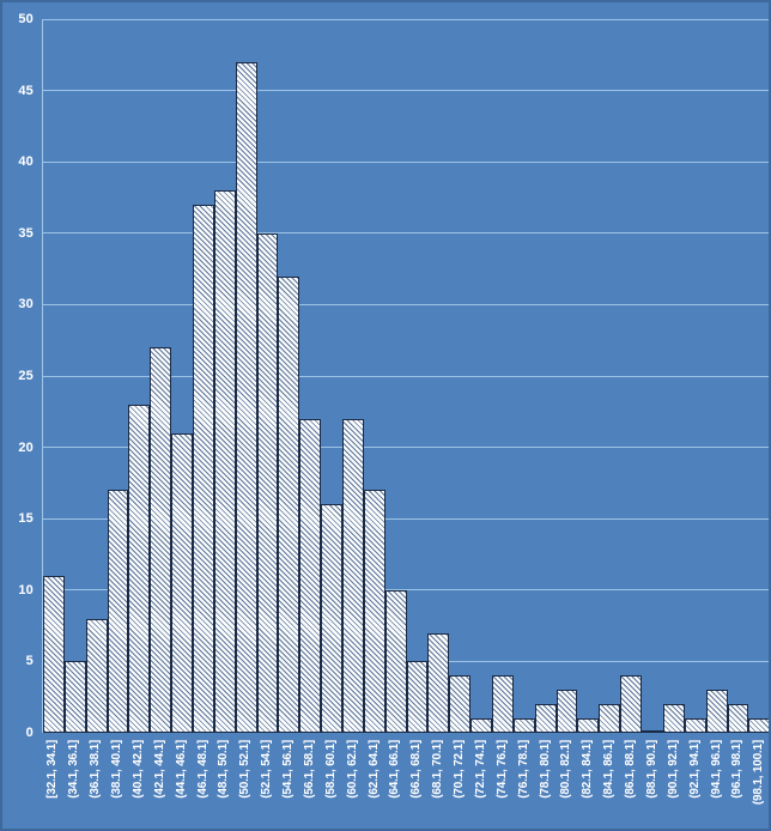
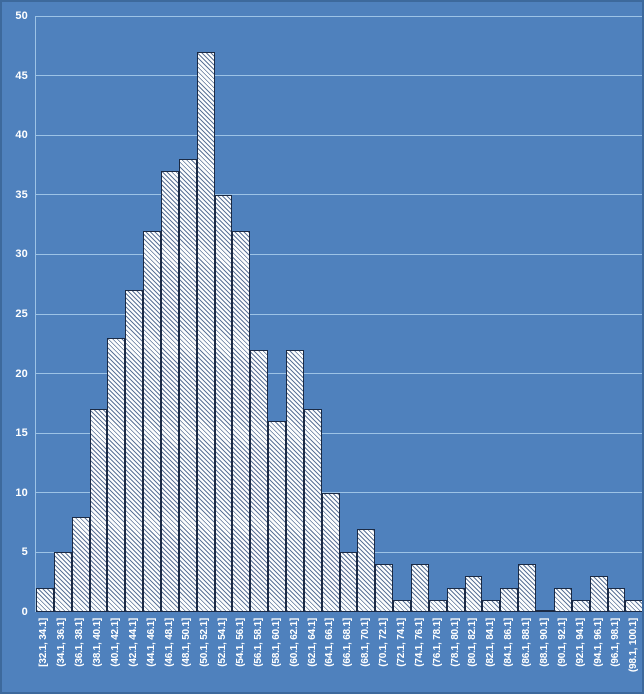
[32.1, 34.1]: 11 -> 2
(44.1, 46.1]: 21 -> 32
